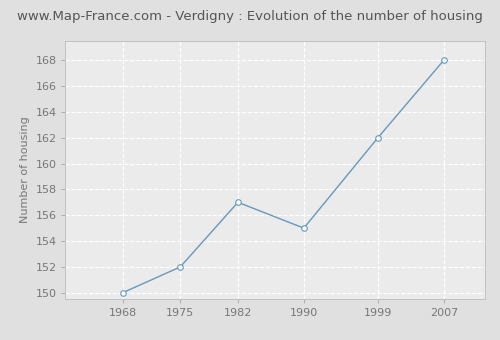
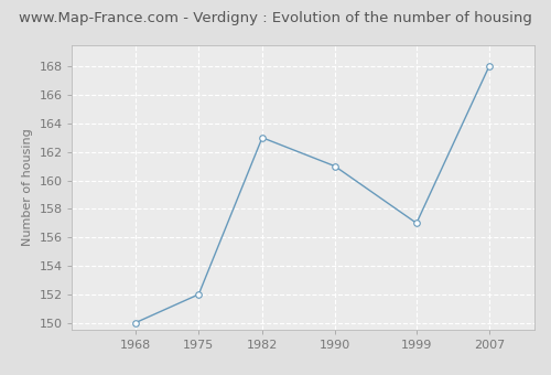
1982: 157 -> 163
1990: 155 -> 161
1999: 162 -> 157
